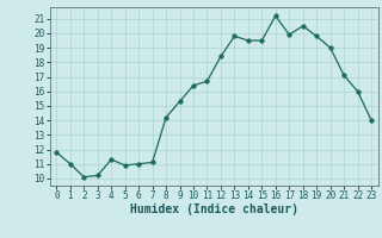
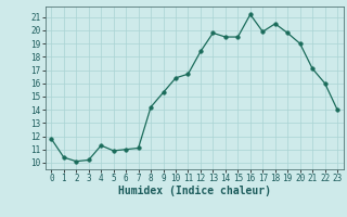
1: 11.0 -> 10.4
